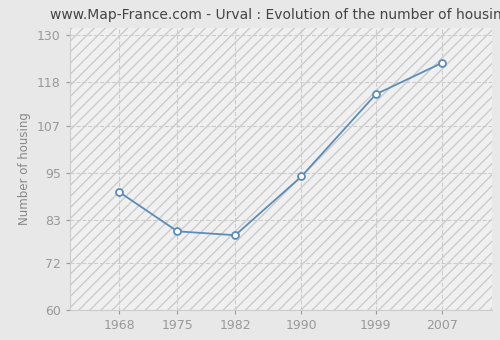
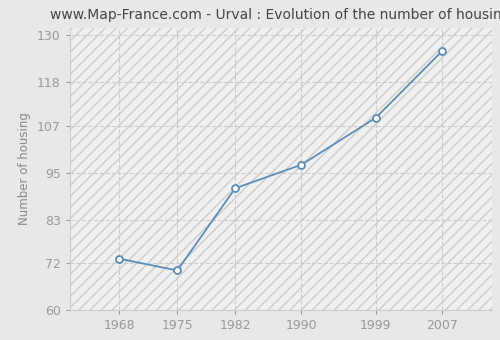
1968: 90 -> 73
1975: 80 -> 70
1982: 79 -> 91
1990: 94 -> 97
1999: 115 -> 109
2007: 123 -> 126
